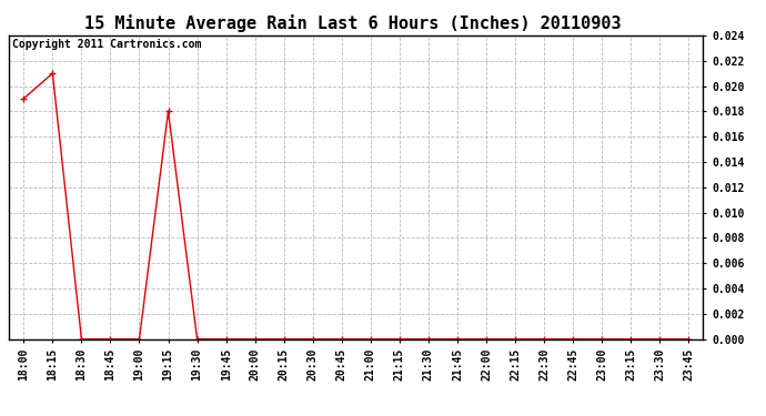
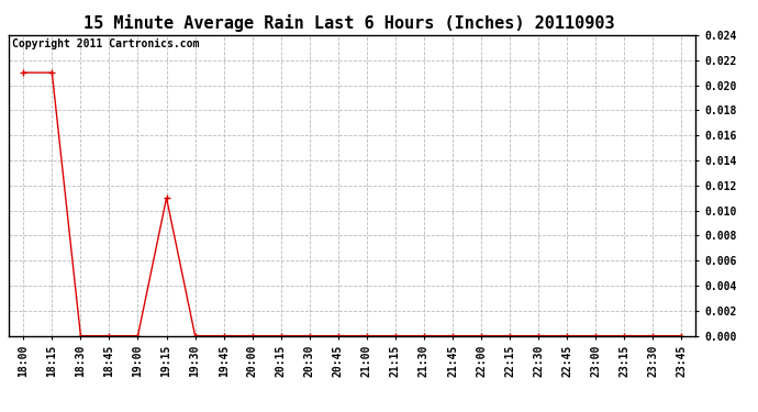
18:00: 0.019 -> 0.021
19:15: 0.018 -> 0.011
